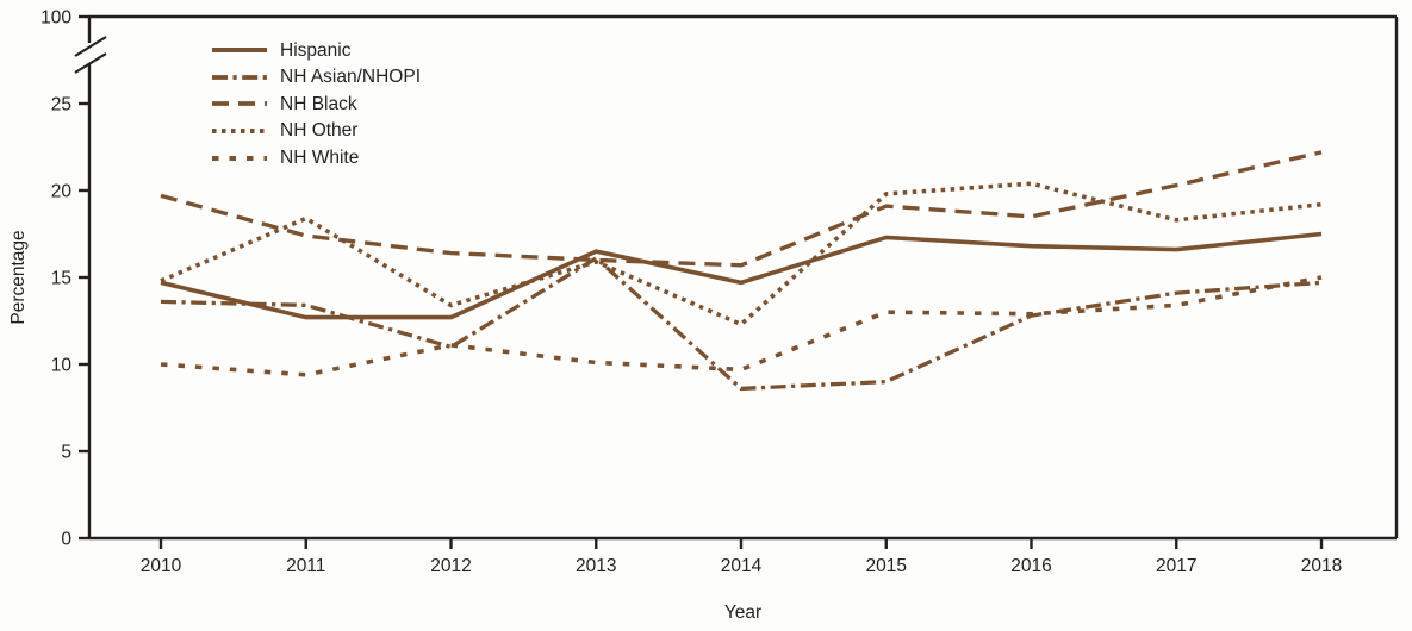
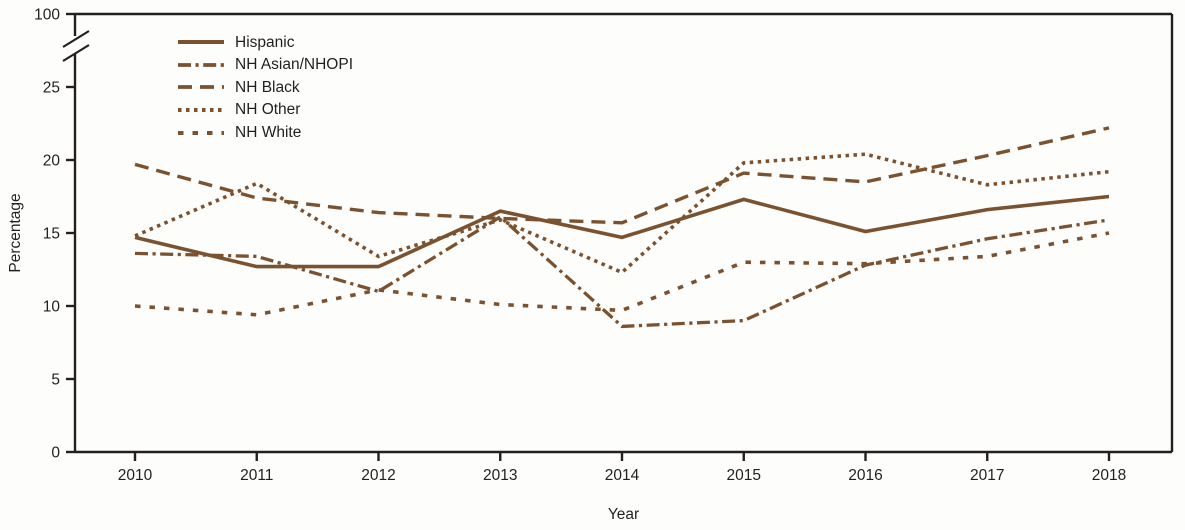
Hispanic/2016: 16.8 -> 15.1
NH Asian/NHOPI/2017: 14.1 -> 14.6
NH Asian/NHOPI/2018: 14.7 -> 15.9
